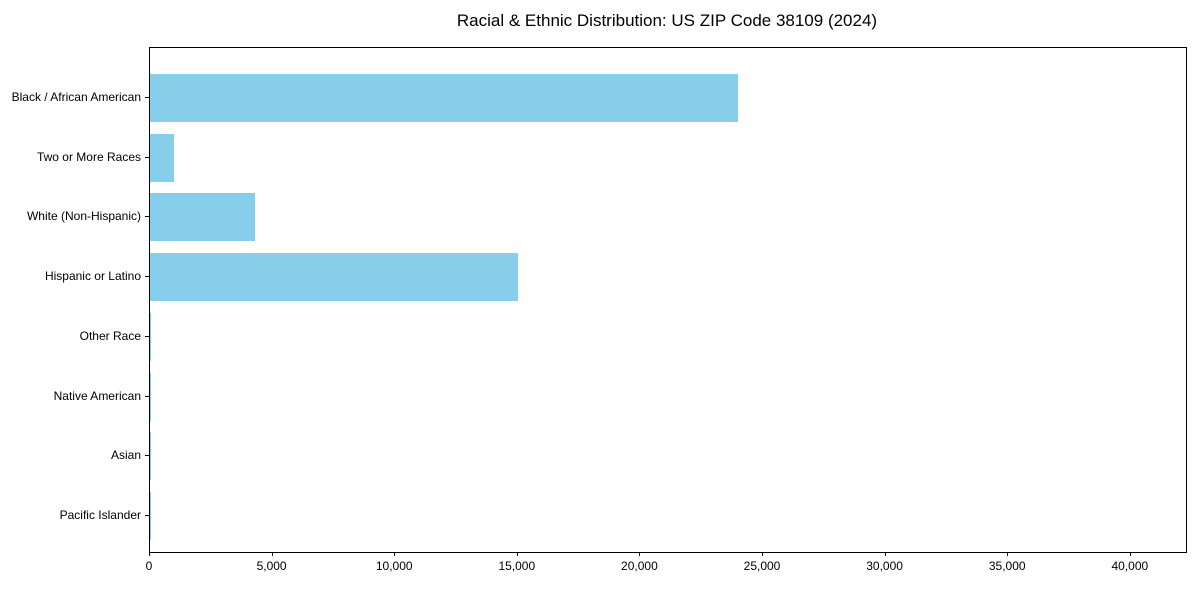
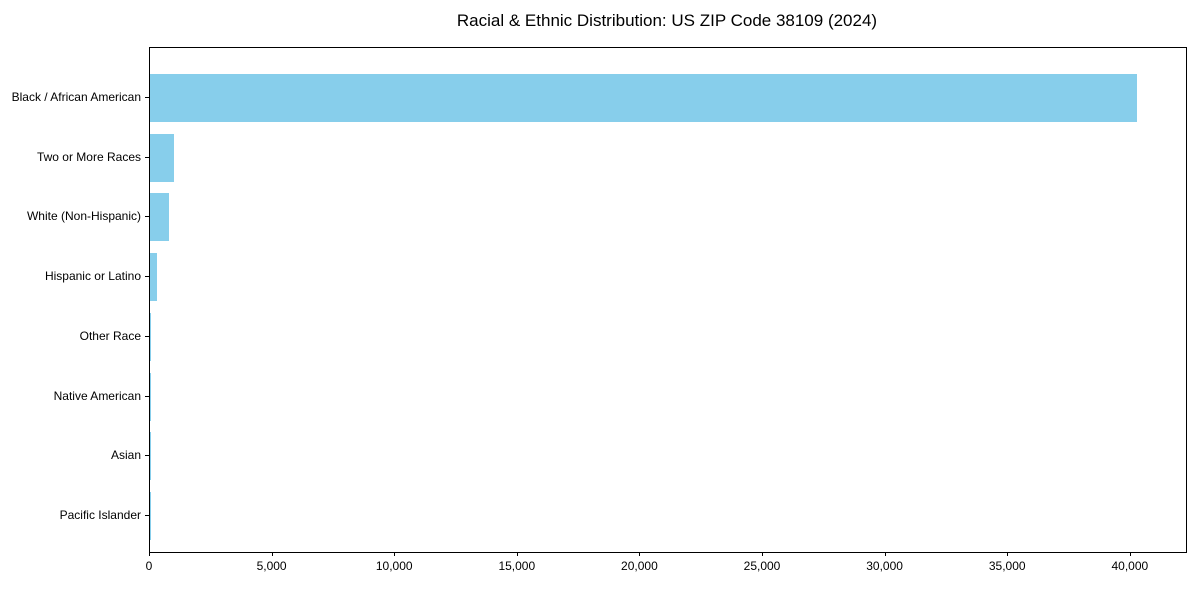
Black / African American: 24000 -> 40300
White (Non-Hispanic): 4300 -> 800
Hispanic or Latino: 15000 -> 300
